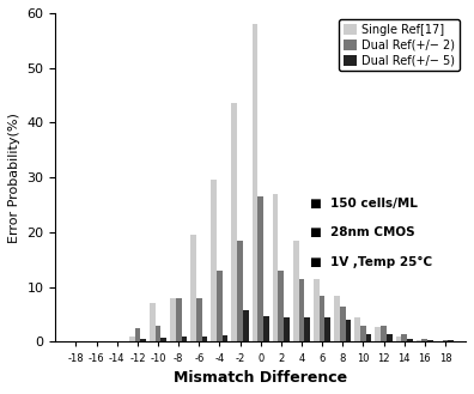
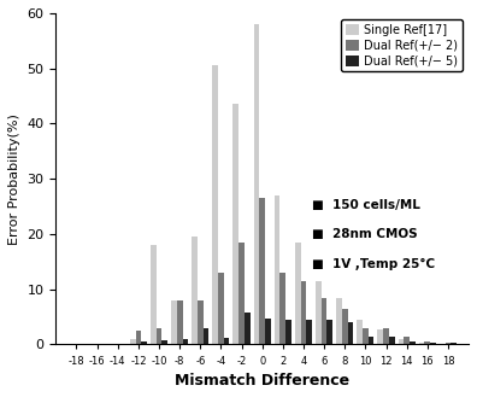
Single Ref[17]/-10: 7.0 -> 18.0
Dual Ref(+/− 5)/-6: 1.0 -> 3.0
Single Ref[17]/-4: 29.5 -> 50.5
